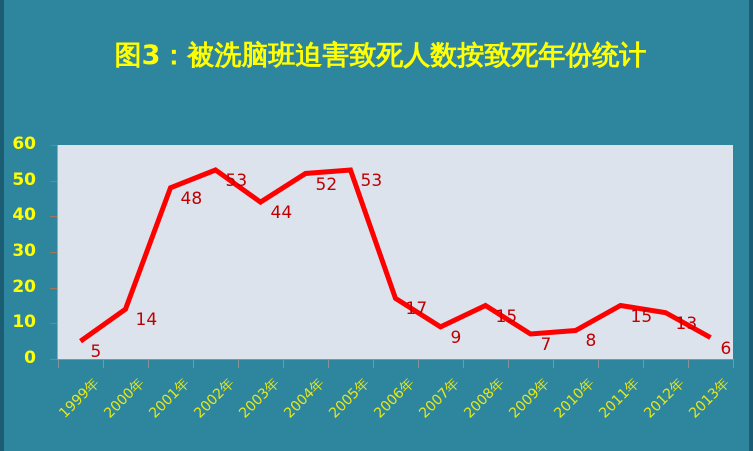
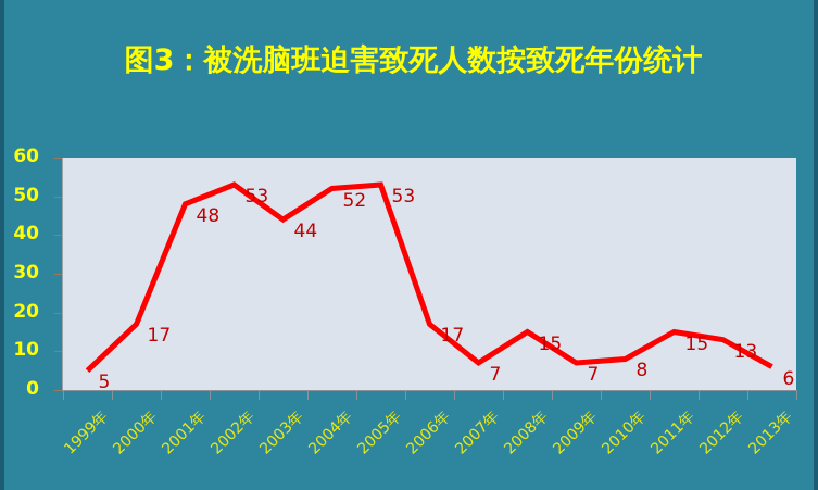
2000年: 14 -> 17
2007年: 9 -> 7
